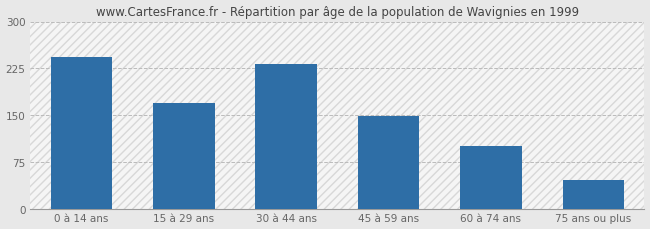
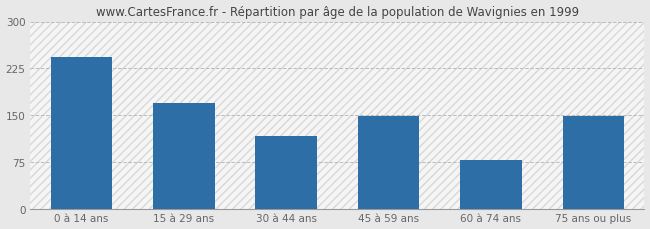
30 à 44 ans: 232 -> 116
60 à 74 ans: 101 -> 78
75 ans ou plus: 46 -> 148
